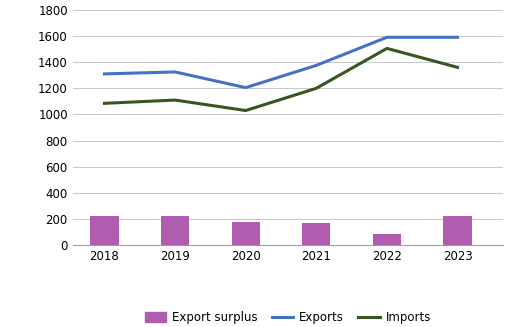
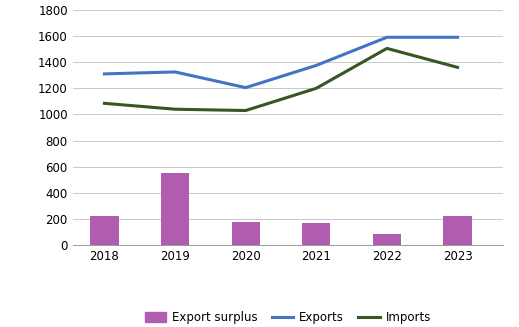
Imports/2019: 1110 -> 1040
Export surplus/2019: 220 -> 550
